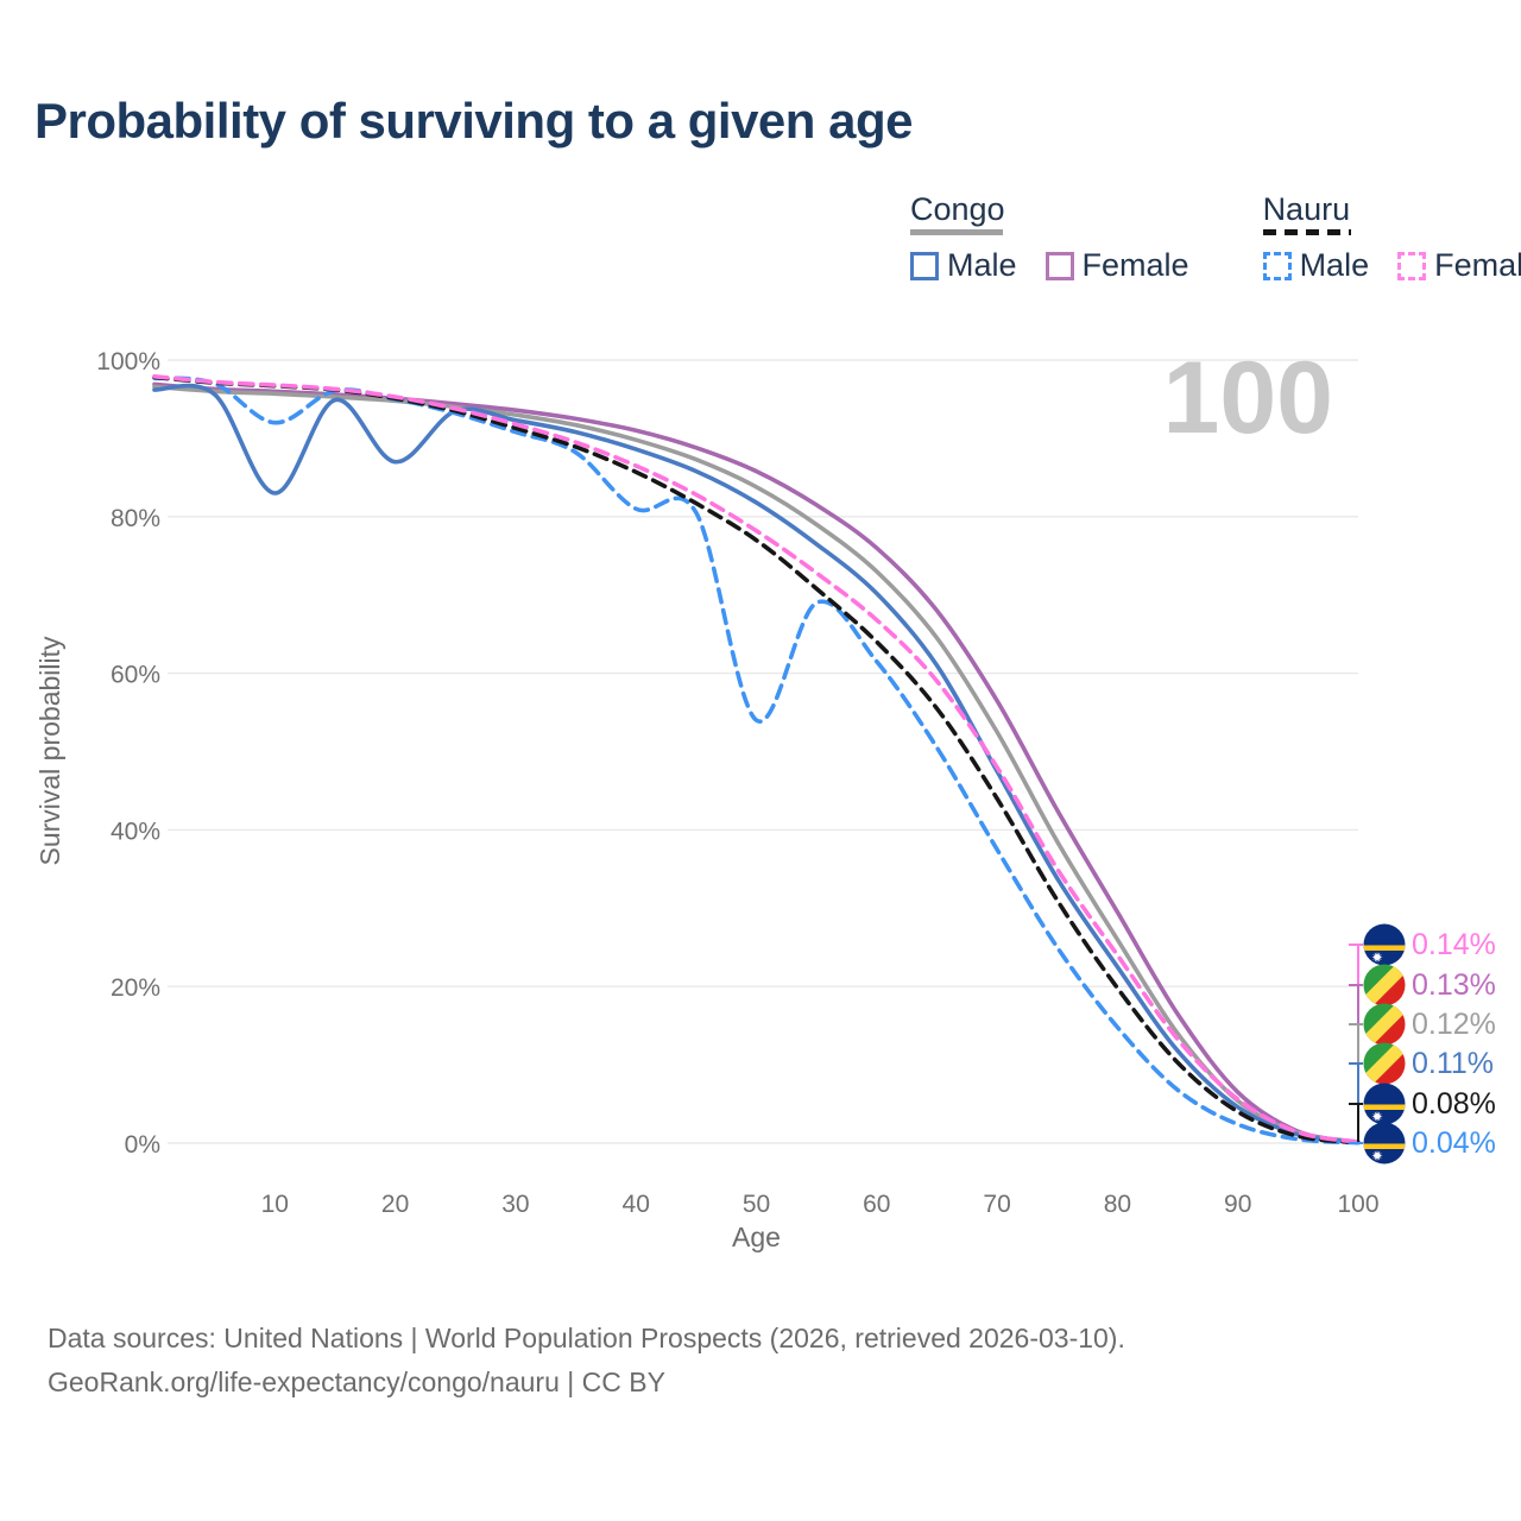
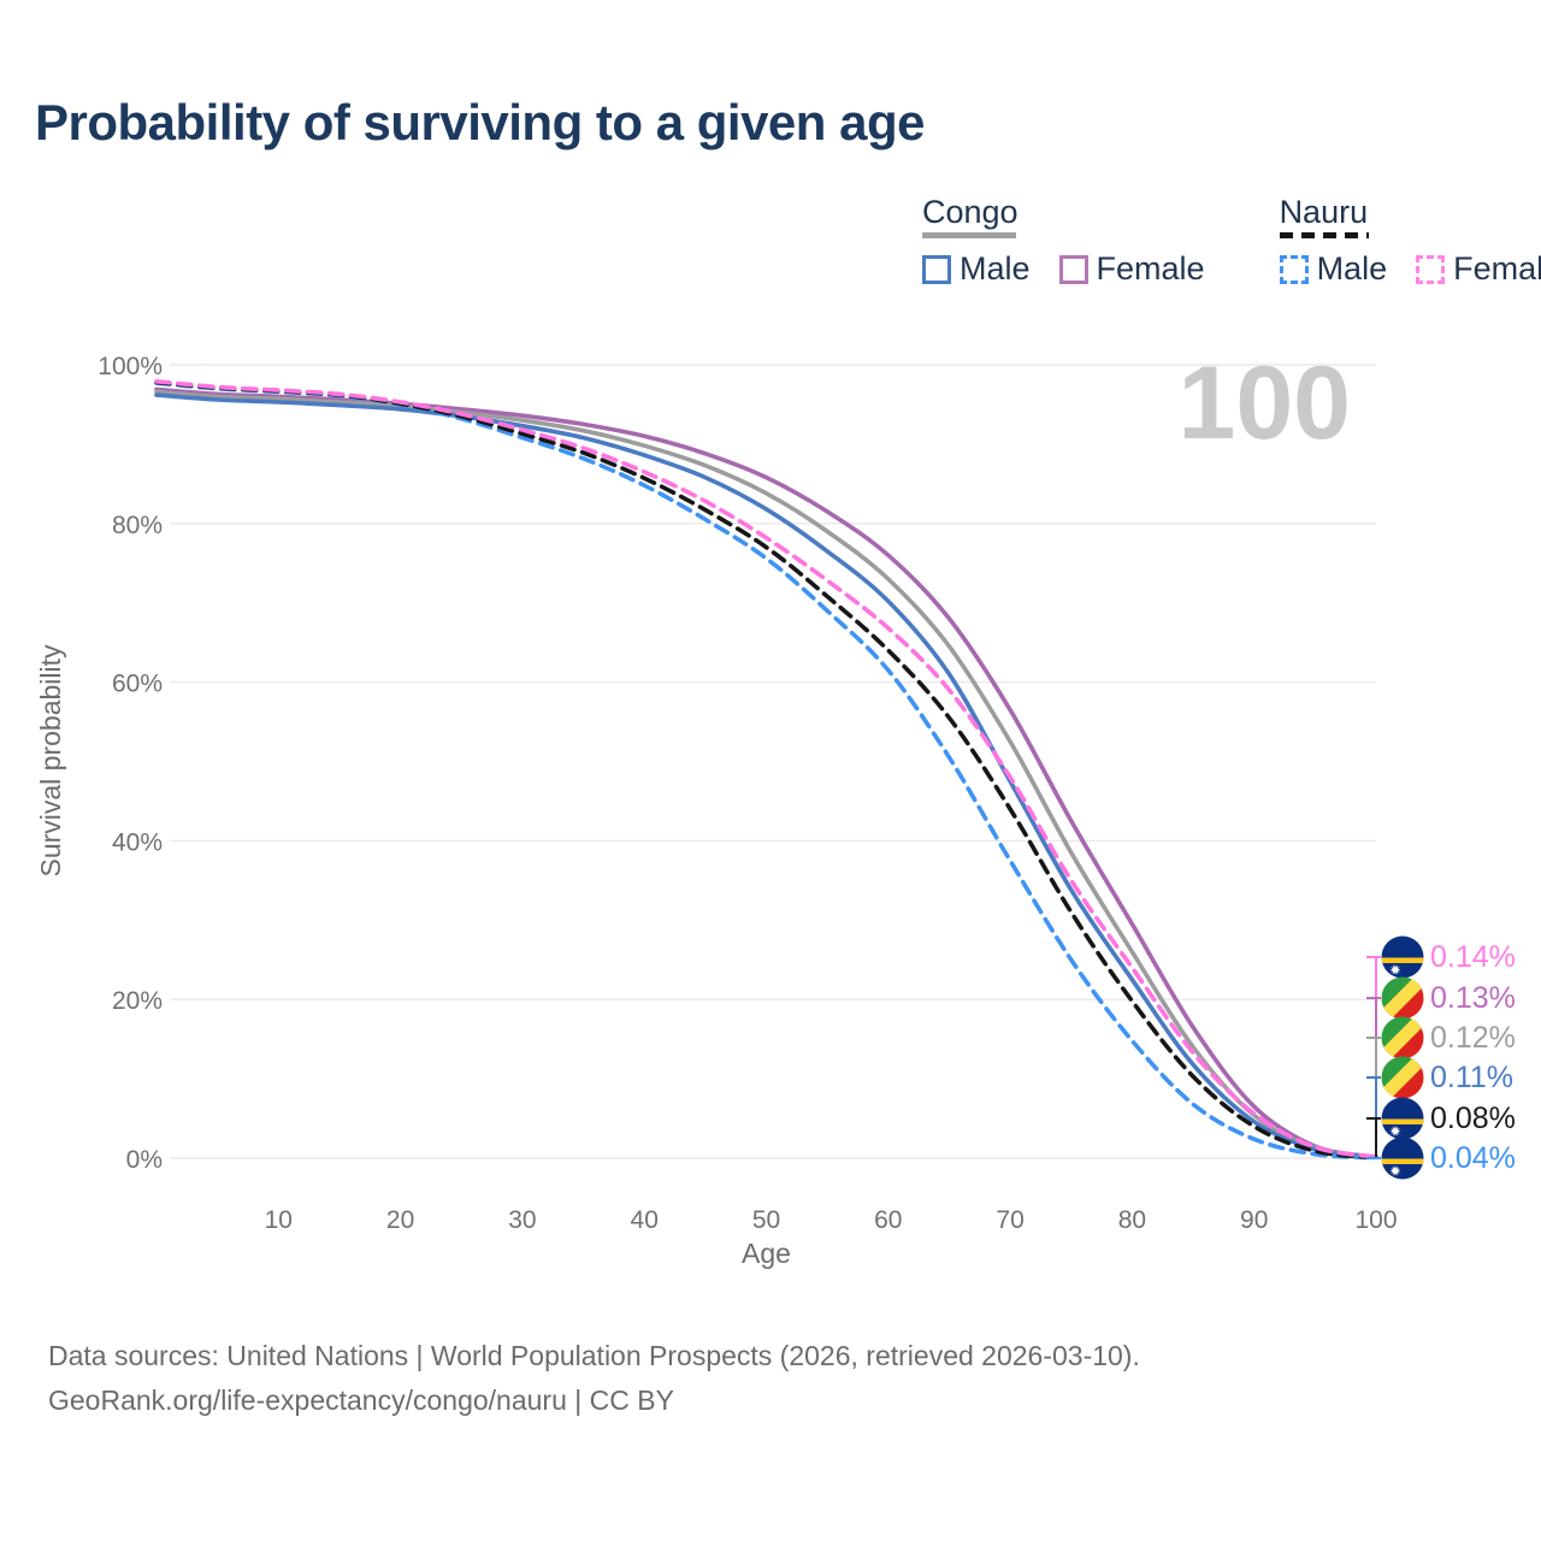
Congo Male/10: 83% -> 95%
Nauru Male/10: 92% -> 97%
Congo Male/20: 87% -> 94%
Nauru Male/40: 81% -> 85%
Nauru Male/50: 54% -> 76%
